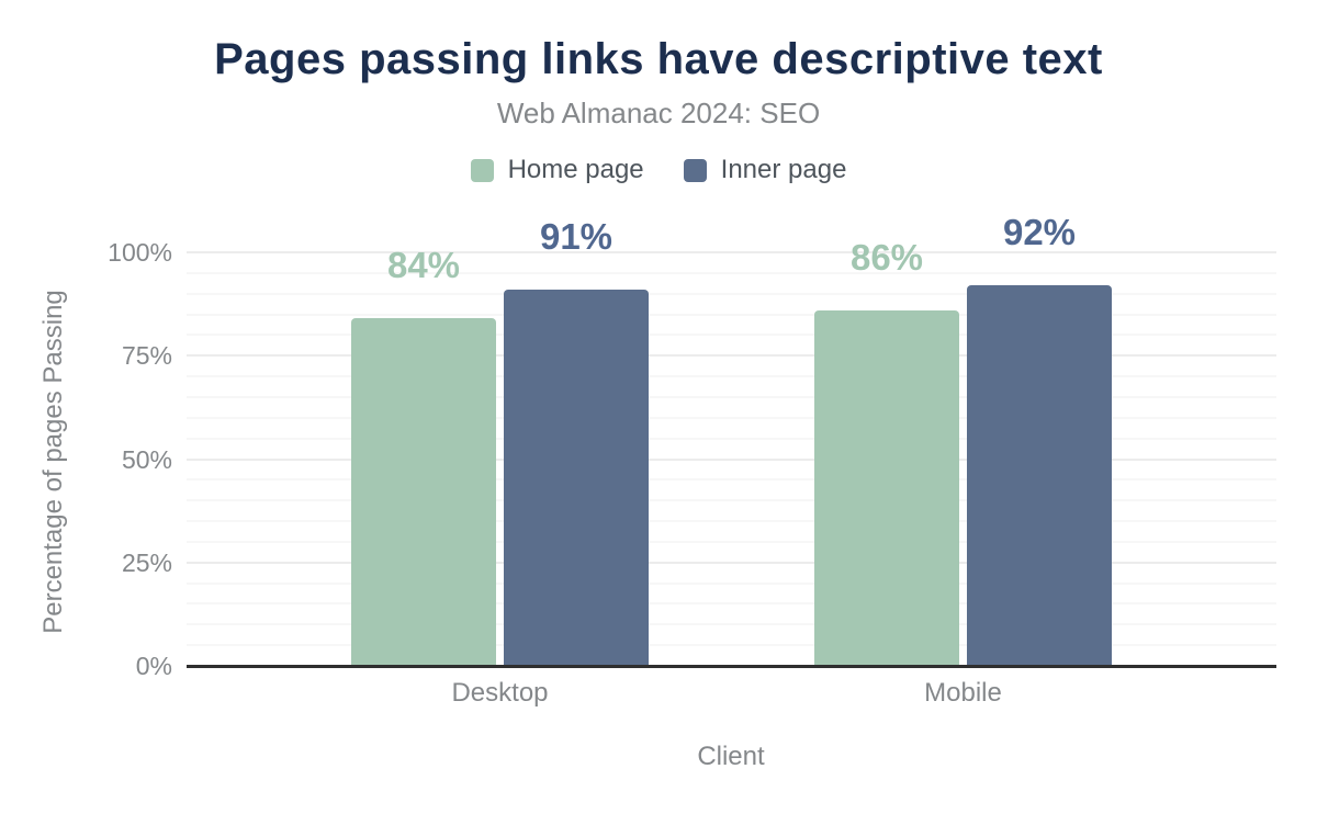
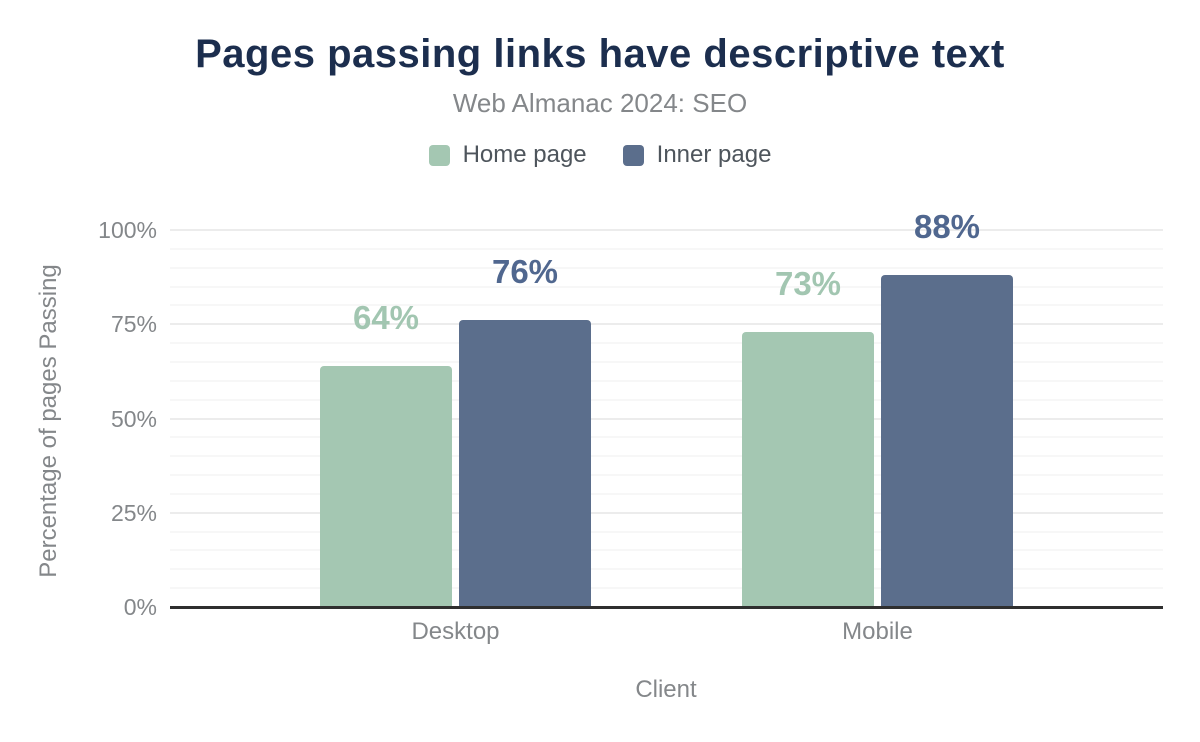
Home page/Desktop: 84% -> 64%
Inner page/Desktop: 91% -> 76%
Home page/Mobile: 86% -> 73%
Inner page/Mobile: 92% -> 88%
